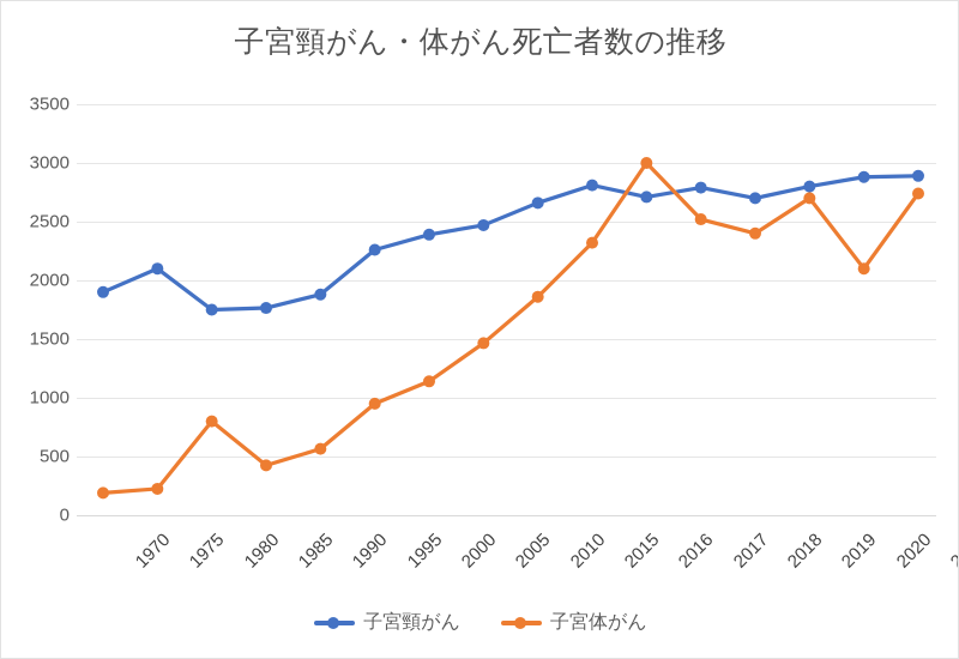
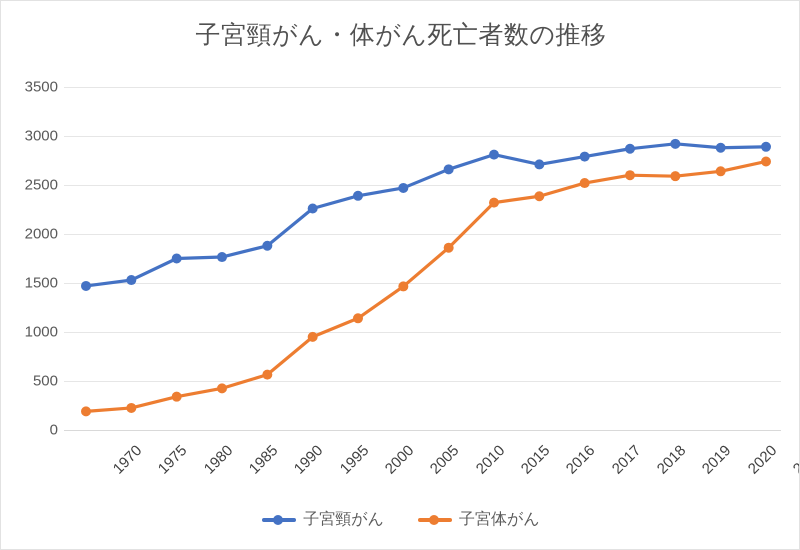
子宮頸がん/1970: 1900 -> 1500
子宮頸がん/1975: 2100 -> 1500
子宮体がん/1980: 800 -> 300
子宮体がん/2016: 3000 -> 2400
子宮頸がん/2018: 2700 -> 2900
子宮体がん/2018: 2400 -> 2600
子宮頸がん/2019: 2800 -> 2900
子宮体がん/2019: 2700 -> 2600
子宮体がん/2020: 2100 -> 2600
